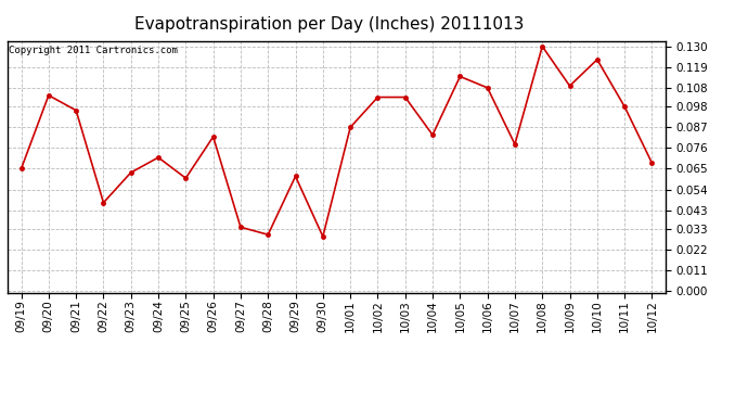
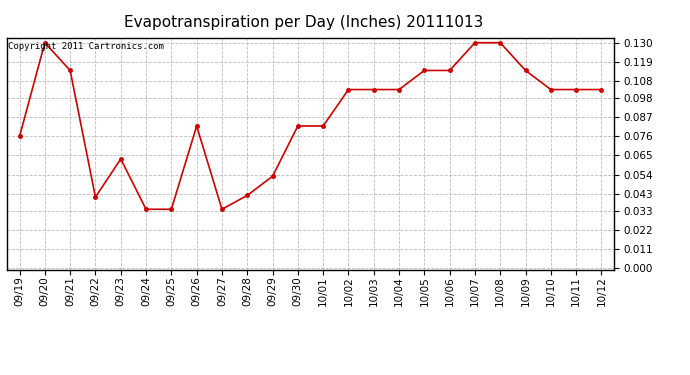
09/19: 0.065 -> 0.076
09/20: 0.104 -> 0.130
09/21: 0.096 -> 0.114
09/22: 0.047 -> 0.041
09/24: 0.071 -> 0.034
09/25: 0.060 -> 0.034
09/28: 0.030 -> 0.042
09/29: 0.061 -> 0.053
09/30: 0.029 -> 0.082
10/01: 0.087 -> 0.082
10/04: 0.083 -> 0.103
10/06: 0.108 -> 0.114
10/07: 0.078 -> 0.130
10/09: 0.109 -> 0.114
10/10: 0.123 -> 0.103
10/11: 0.098 -> 0.103
10/12: 0.068 -> 0.103
